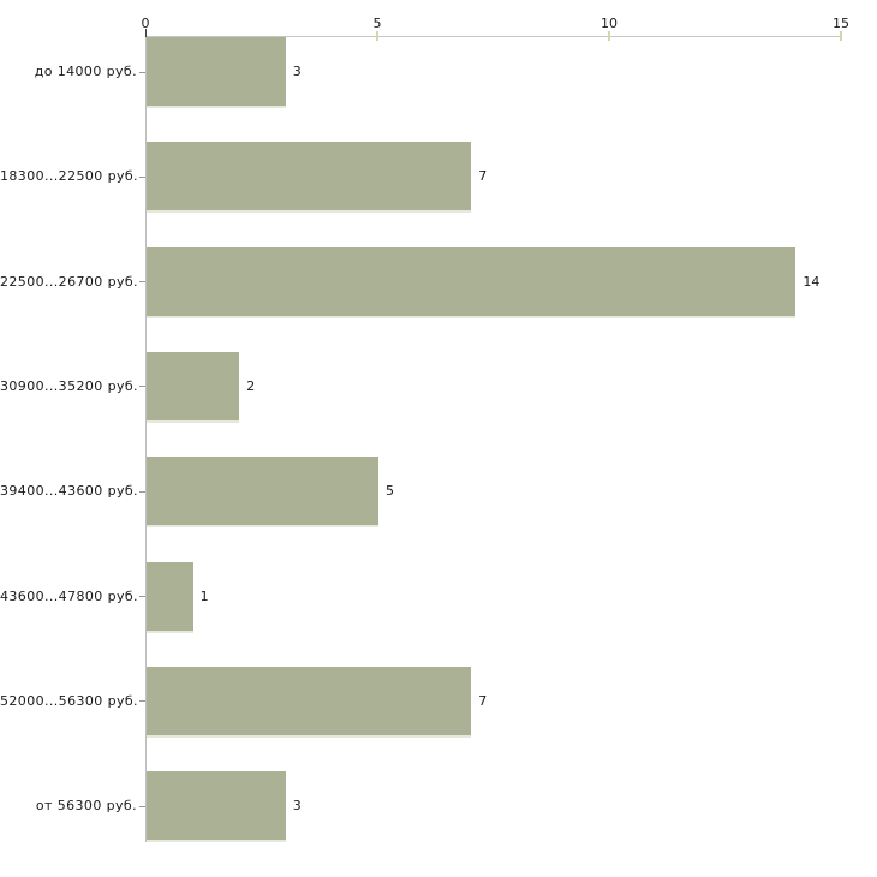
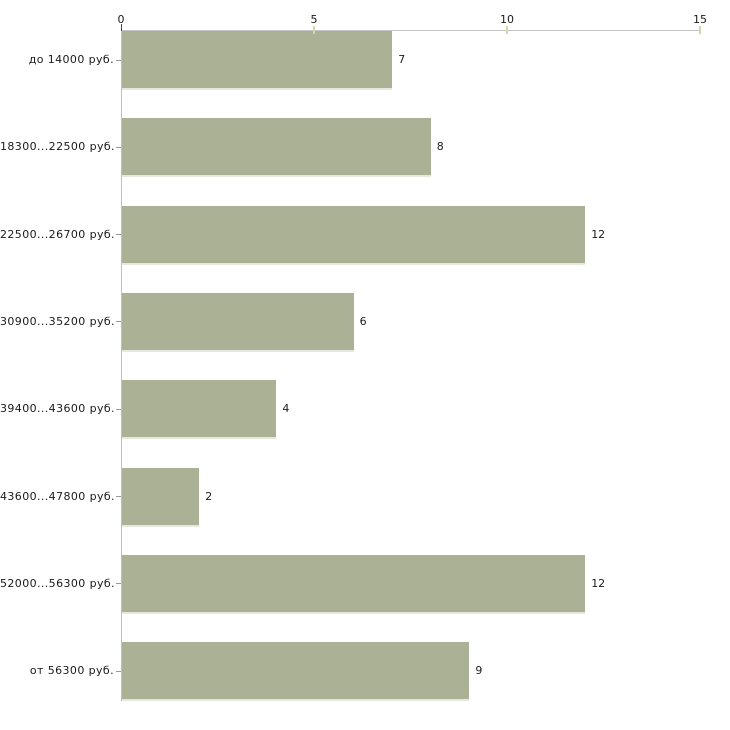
до 14000 руб.: 3 -> 7
18300...22500 руб.: 7 -> 8
22500...26700 руб.: 14 -> 12
30900...35200 руб.: 2 -> 6
39400...43600 руб.: 5 -> 4
43600...47800 руб.: 1 -> 2
52000...56300 руб.: 7 -> 12
от 56300 руб.: 3 -> 9
